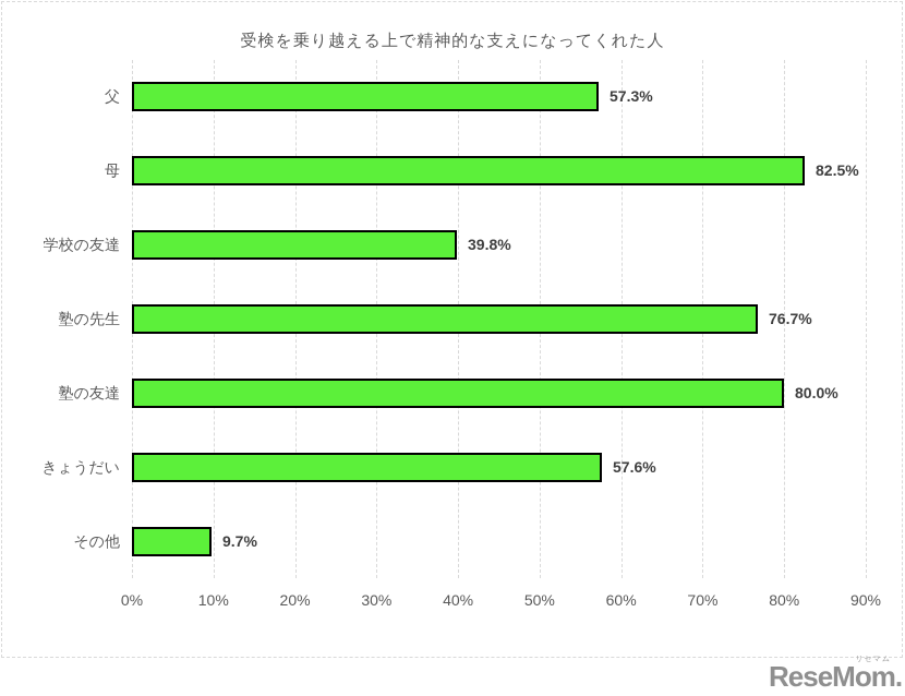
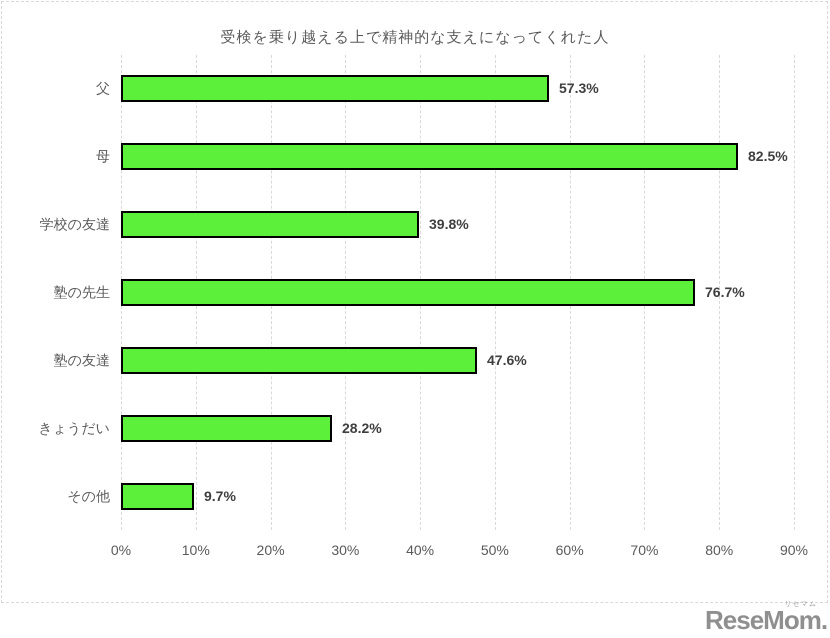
塾の友達: 80.0% -> 47.6%
きょうだい: 57.6% -> 28.2%
